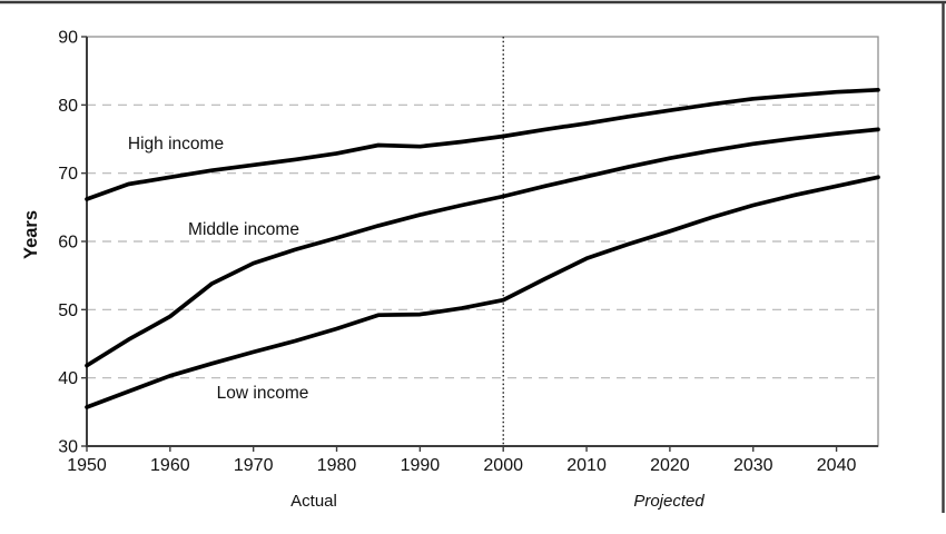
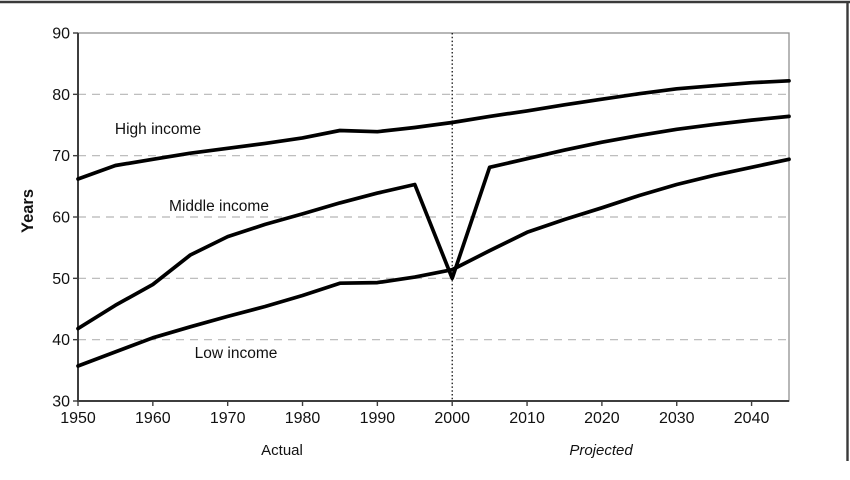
Middle income/2000: 67 -> 50
